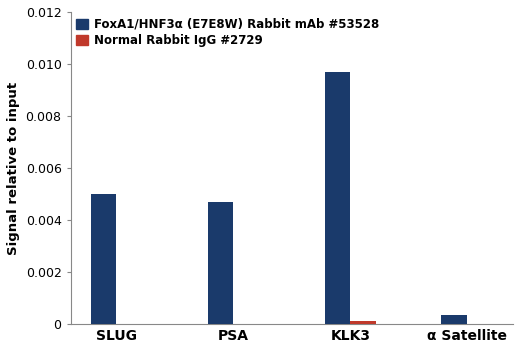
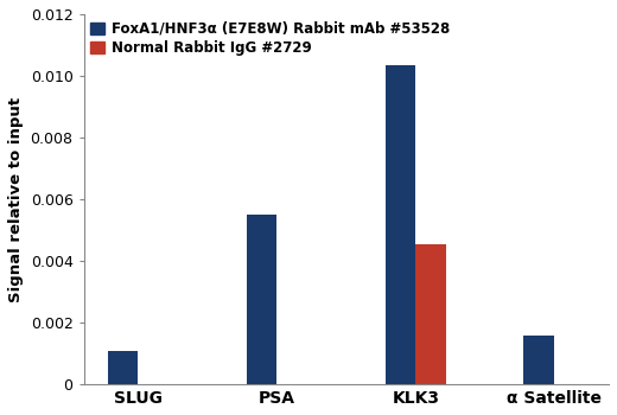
FoxA1/HNF3α (E7E8W) Rabbit mAb #53528/SLUG: 0.00500 -> 0.00110
FoxA1/HNF3α (E7E8W) Rabbit mAb #53528/PSA: 0.00470 -> 0.00550
FoxA1/HNF3α (E7E8W) Rabbit mAb #53528/KLK3: 0.00970 -> 0.01035
Normal Rabbit IgG #2729/KLK3: 0.00012 -> 0.00455
FoxA1/HNF3α (E7E8W) Rabbit mAb #53528/α Satellite: 0.00035 -> 0.00160
